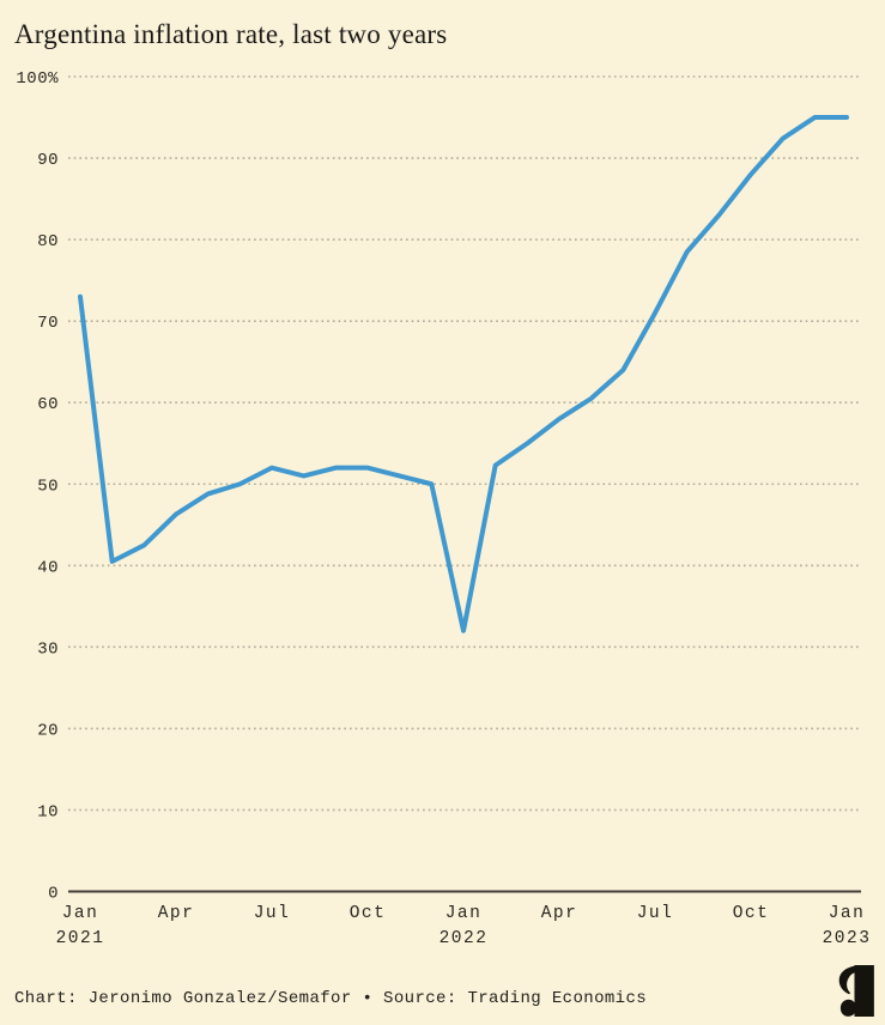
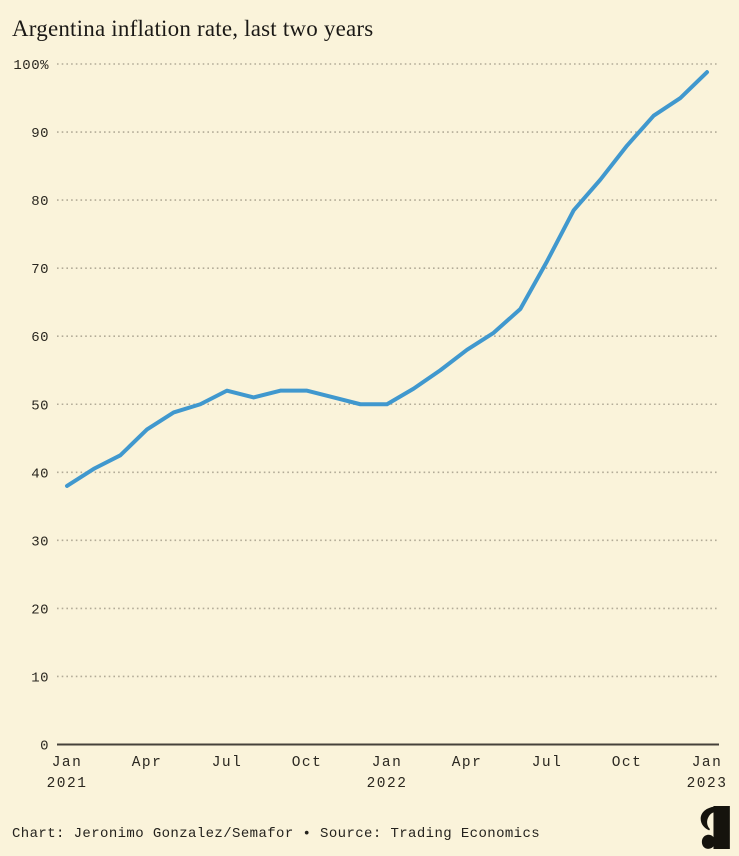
Jan 2021: 73% -> 38%
Jan 2022: 32% -> 50%
Jan 2023: 95% -> 99%
